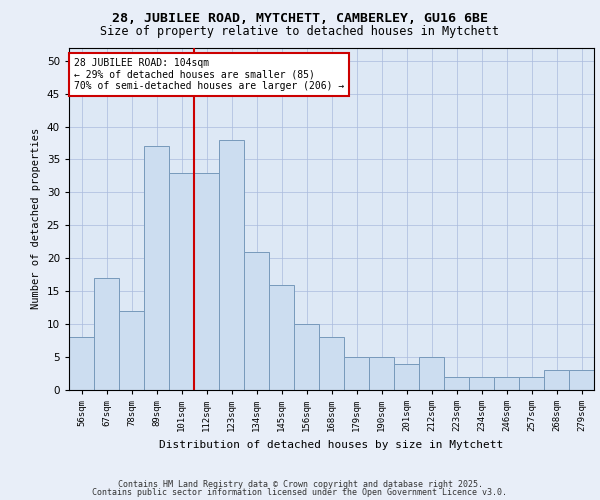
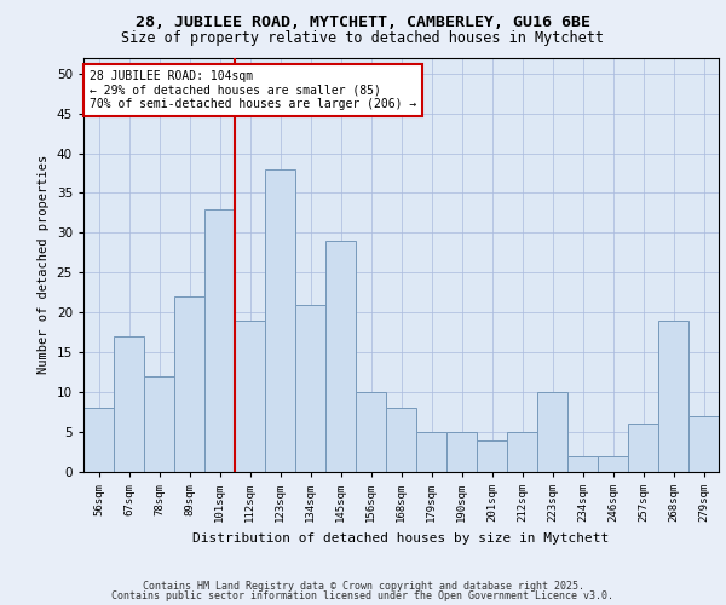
89sqm: 37 -> 22
112sqm: 33 -> 19
145sqm: 16 -> 29
223sqm: 2 -> 10
257sqm: 2 -> 6
268sqm: 3 -> 19
279sqm: 3 -> 7
